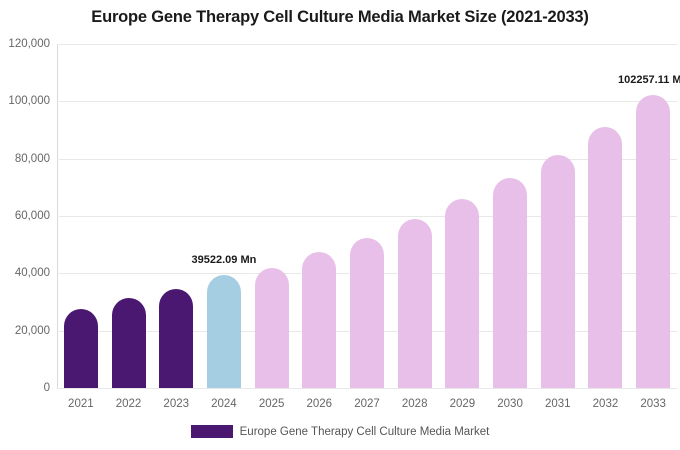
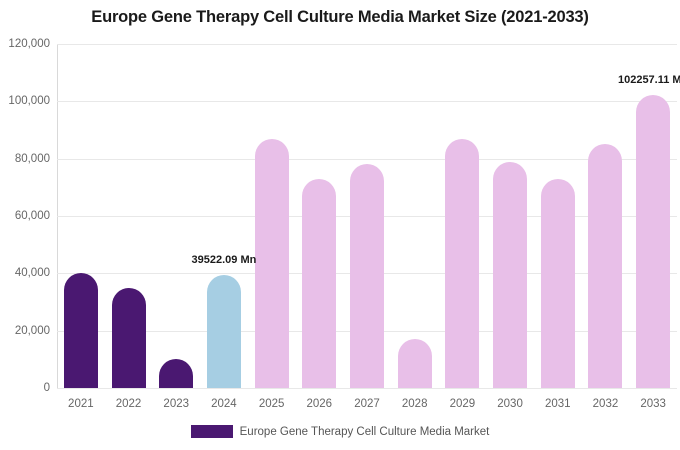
2021: 28000 -> 40000
2022: 31000 -> 35000
2023: 35000 -> 10000
2025: 42000 -> 87000
2026: 47000 -> 73000
2027: 52000 -> 78000
2028: 59000 -> 17000
2029: 66000 -> 87000
2030: 73000 -> 79000
2031: 81000 -> 73000
2032: 91000 -> 85000
